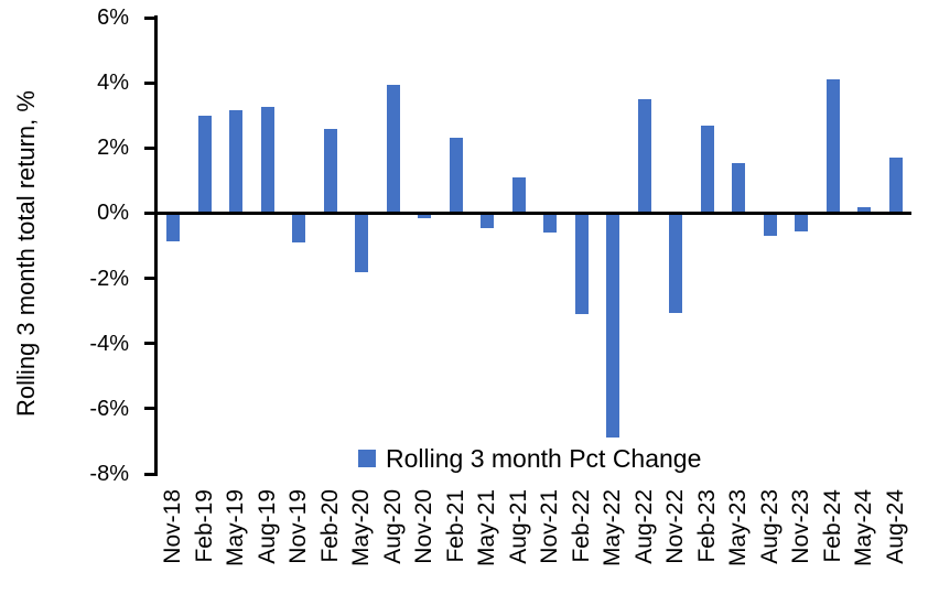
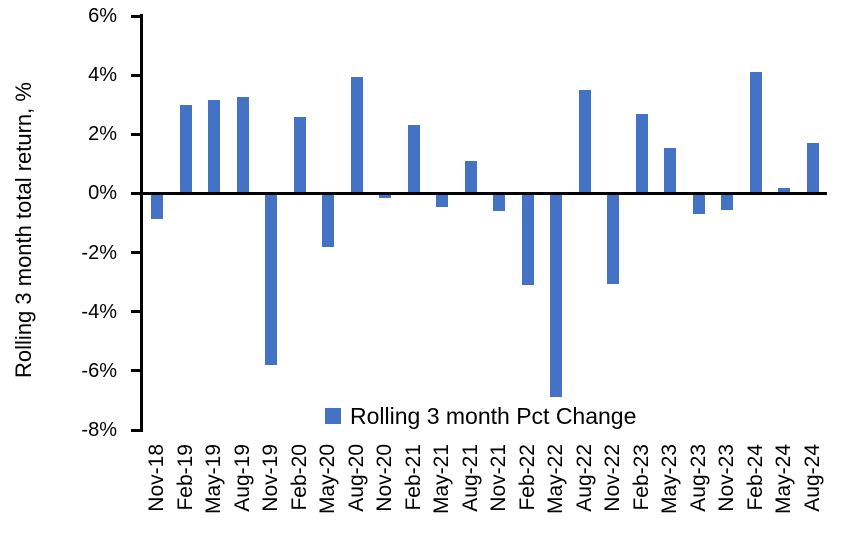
Nov-19: -0.9% -> -5.8%
